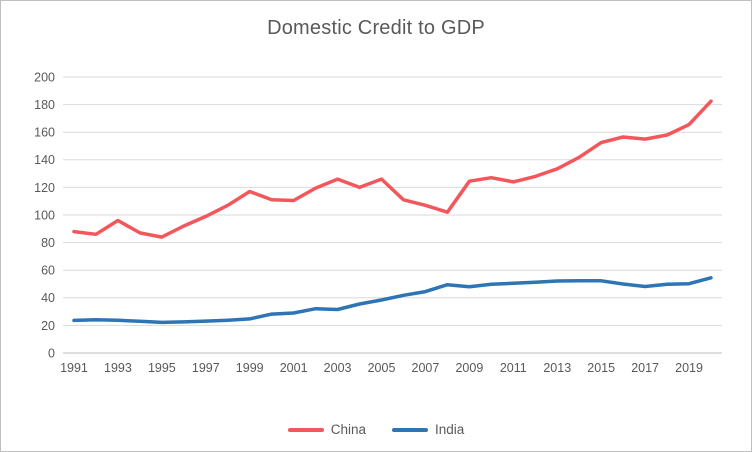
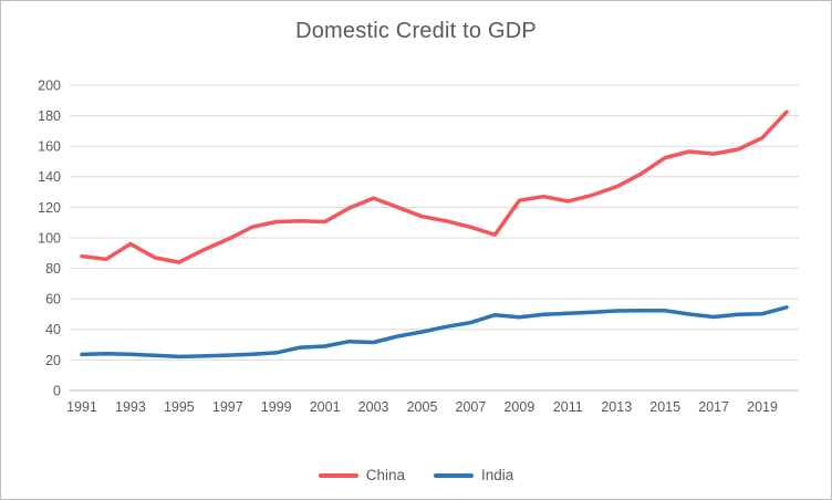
China/1999: 117 -> 110
China/2005: 126 -> 114
